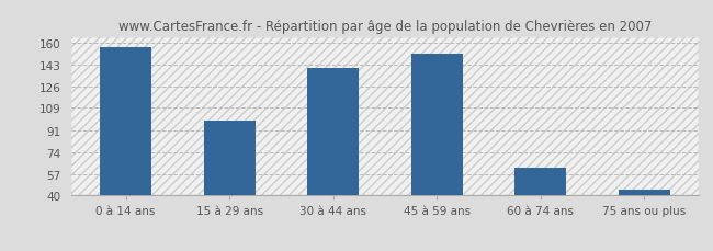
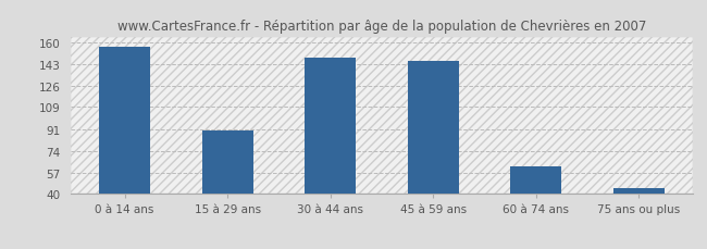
15 à 29 ans: 99 -> 90
30 à 44 ans: 140 -> 148
45 à 59 ans: 152 -> 146
